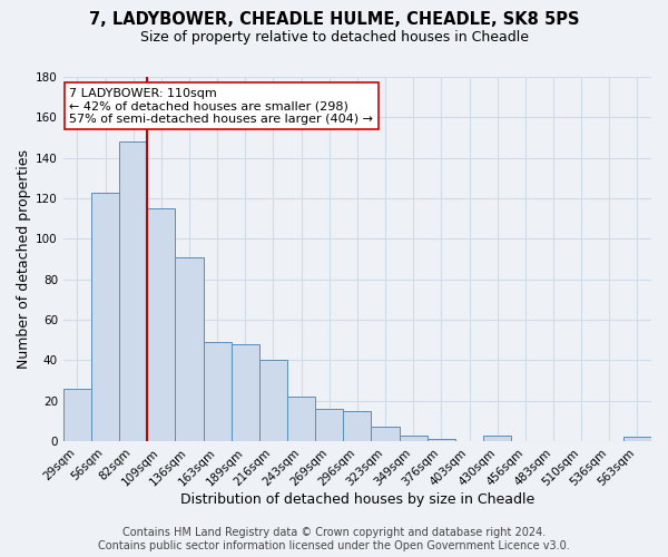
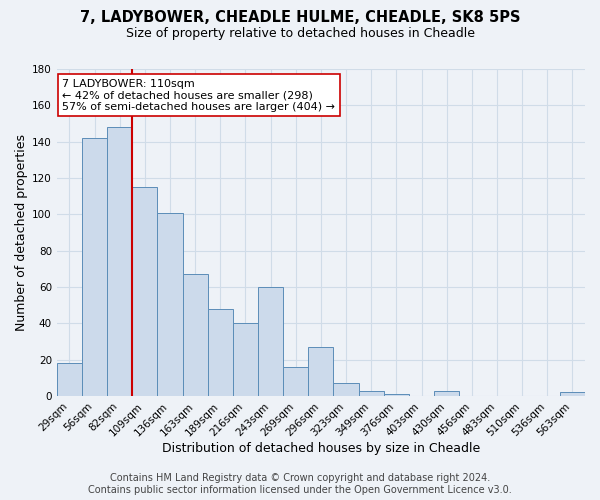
29sqm: 26 -> 18
56sqm: 123 -> 142
136sqm: 91 -> 101
163sqm: 49 -> 67
243sqm: 22 -> 60
296sqm: 15 -> 27
